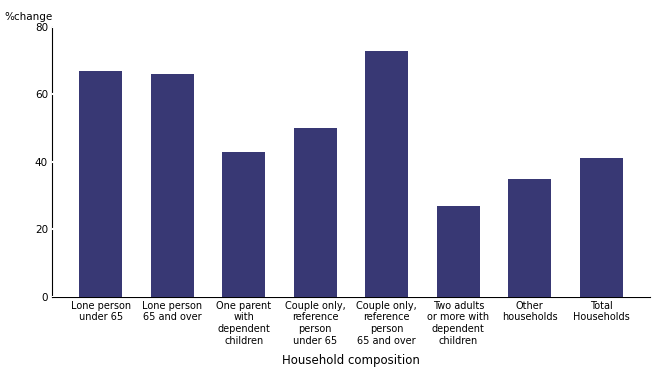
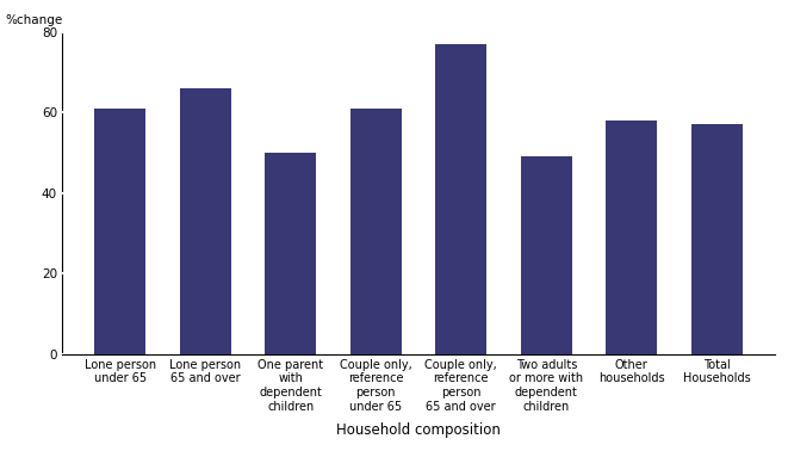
Lone person under 65: 67 -> 61
One parent with dependent children: 43 -> 50
Couple only, reference person under 65: 50 -> 61
Couple only, reference person 65 and over: 73 -> 77
Two adults or more with dependent children: 27 -> 49
Other households: 35 -> 58
Total Households: 41 -> 57
